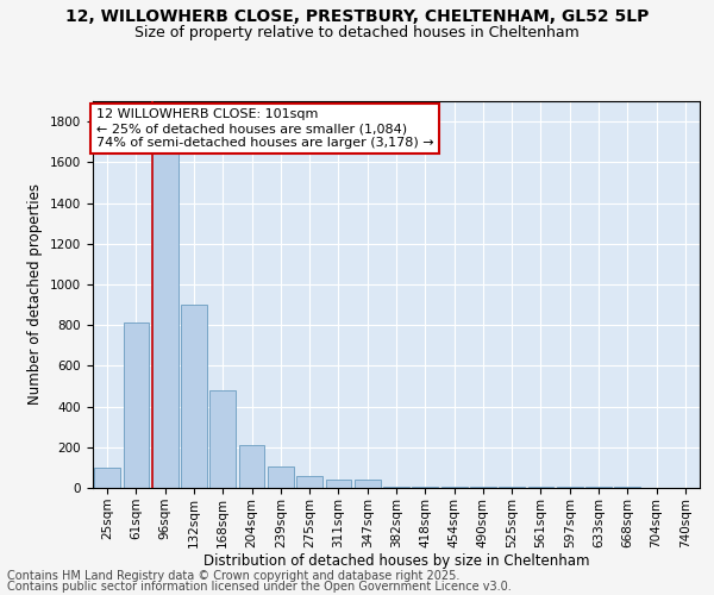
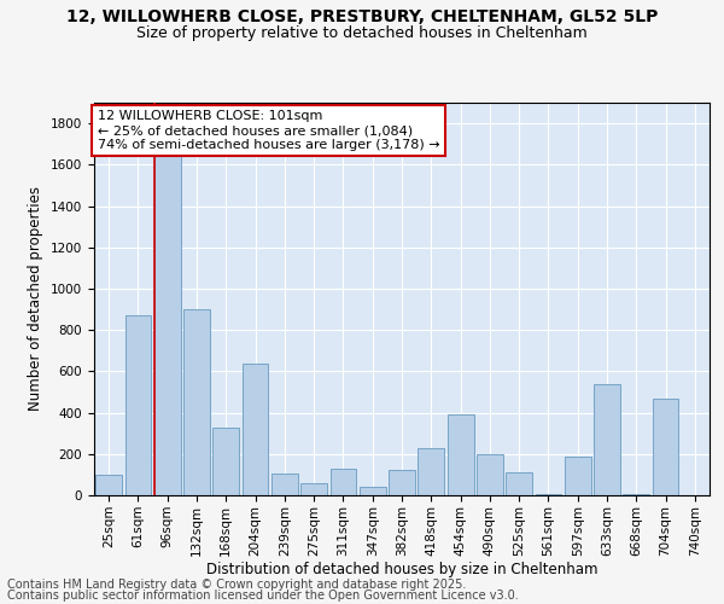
61sqm: 810 -> 870
168sqm: 480 -> 330
204sqm: 210 -> 640
311sqm: 40 -> 130
382sqm: 0 -> 120
418sqm: 0 -> 230
454sqm: 0 -> 390
490sqm: 0 -> 200
525sqm: 0 -> 110
597sqm: 0 -> 190
633sqm: 0 -> 540
704sqm: 0 -> 470
